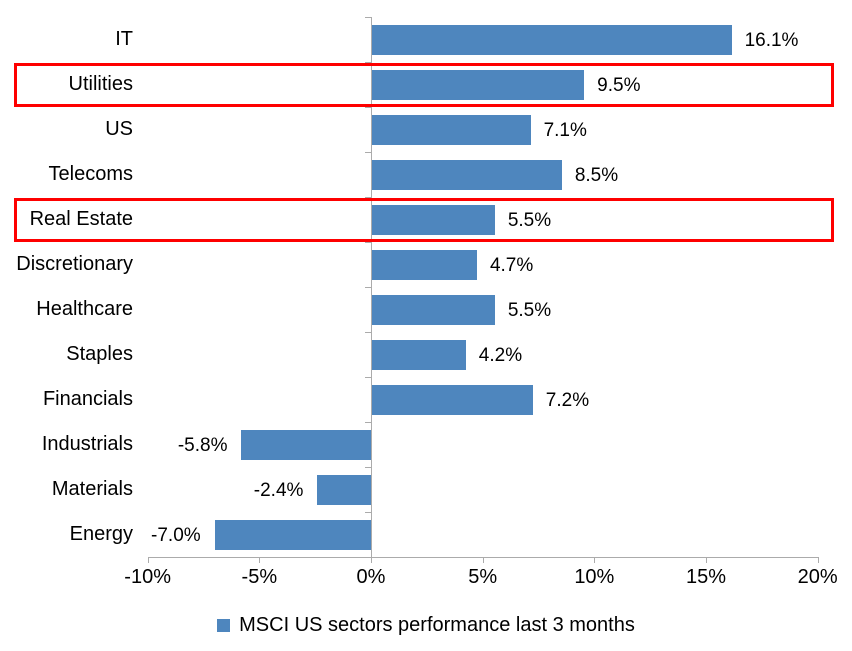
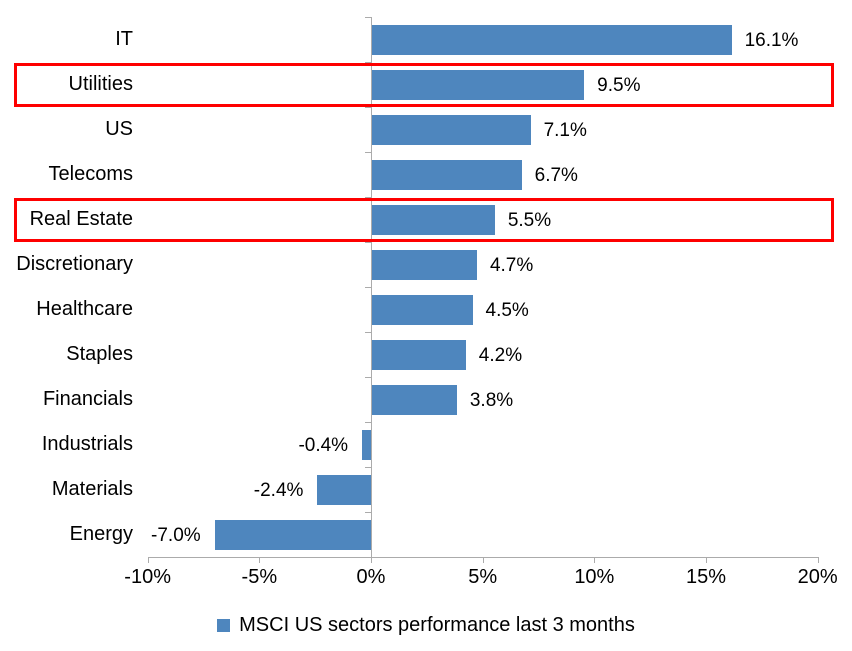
Telecoms: 8.5% -> 6.7%
Healthcare: 5.5% -> 4.5%
Financials: 7.2% -> 3.8%
Industrials: -5.8% -> -0.4%
